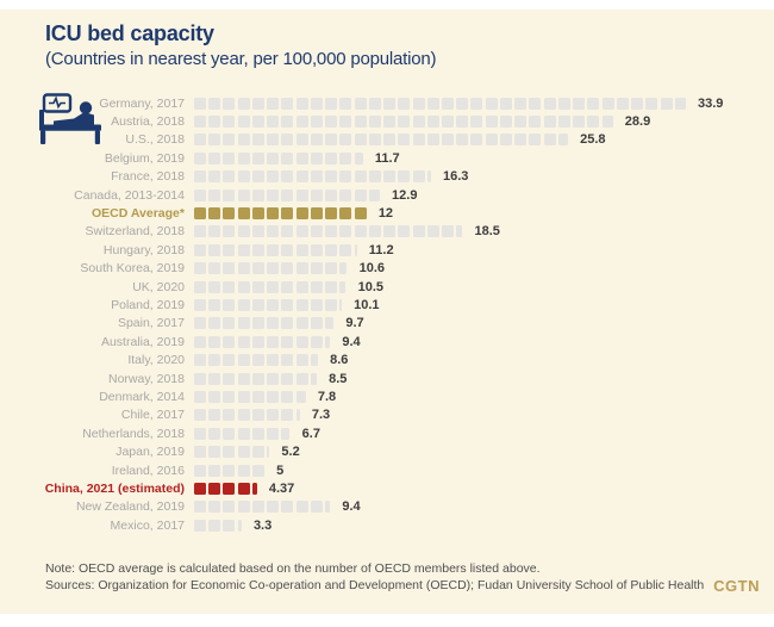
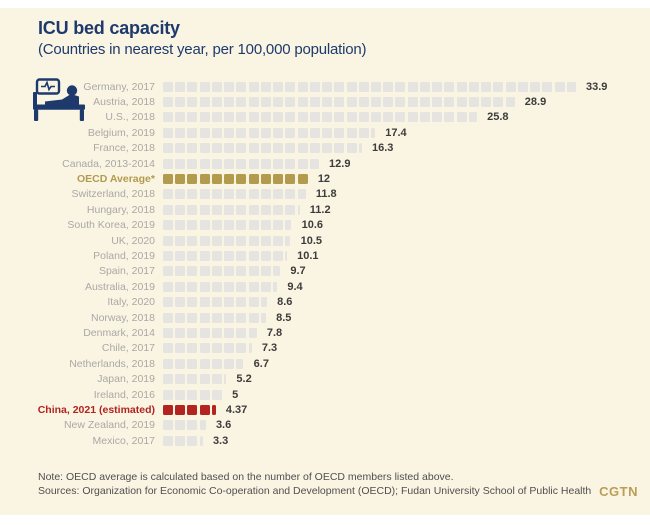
Belgium, 2019: 11.7 -> 17.4
Switzerland, 2018: 18.5 -> 11.8
New Zealand, 2019: 9.4 -> 3.6
